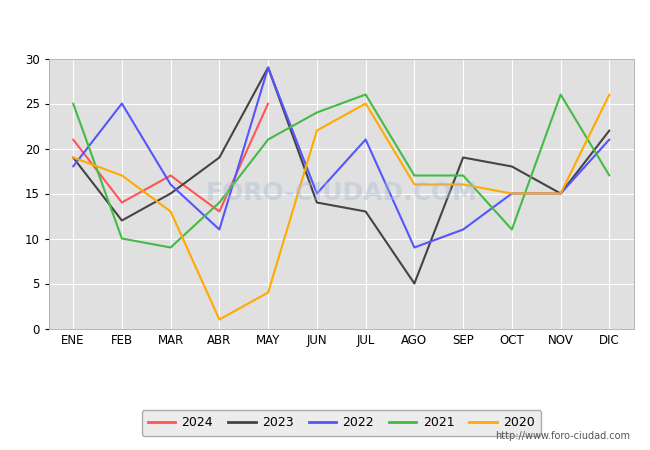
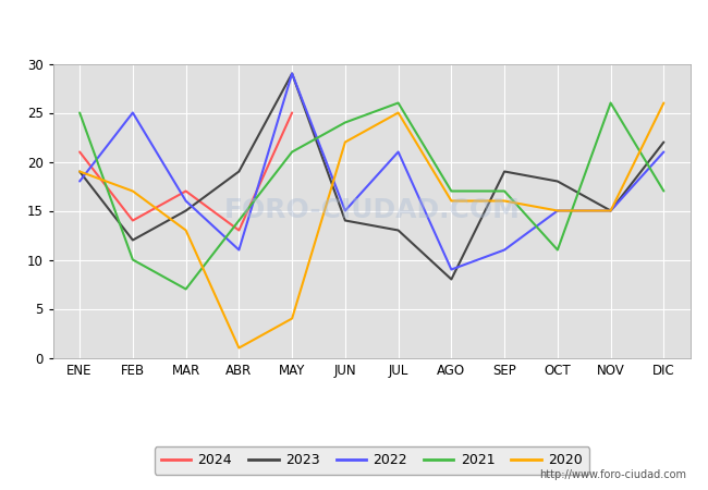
2021/MAR: 9 -> 7
2023/AGO: 5 -> 8
